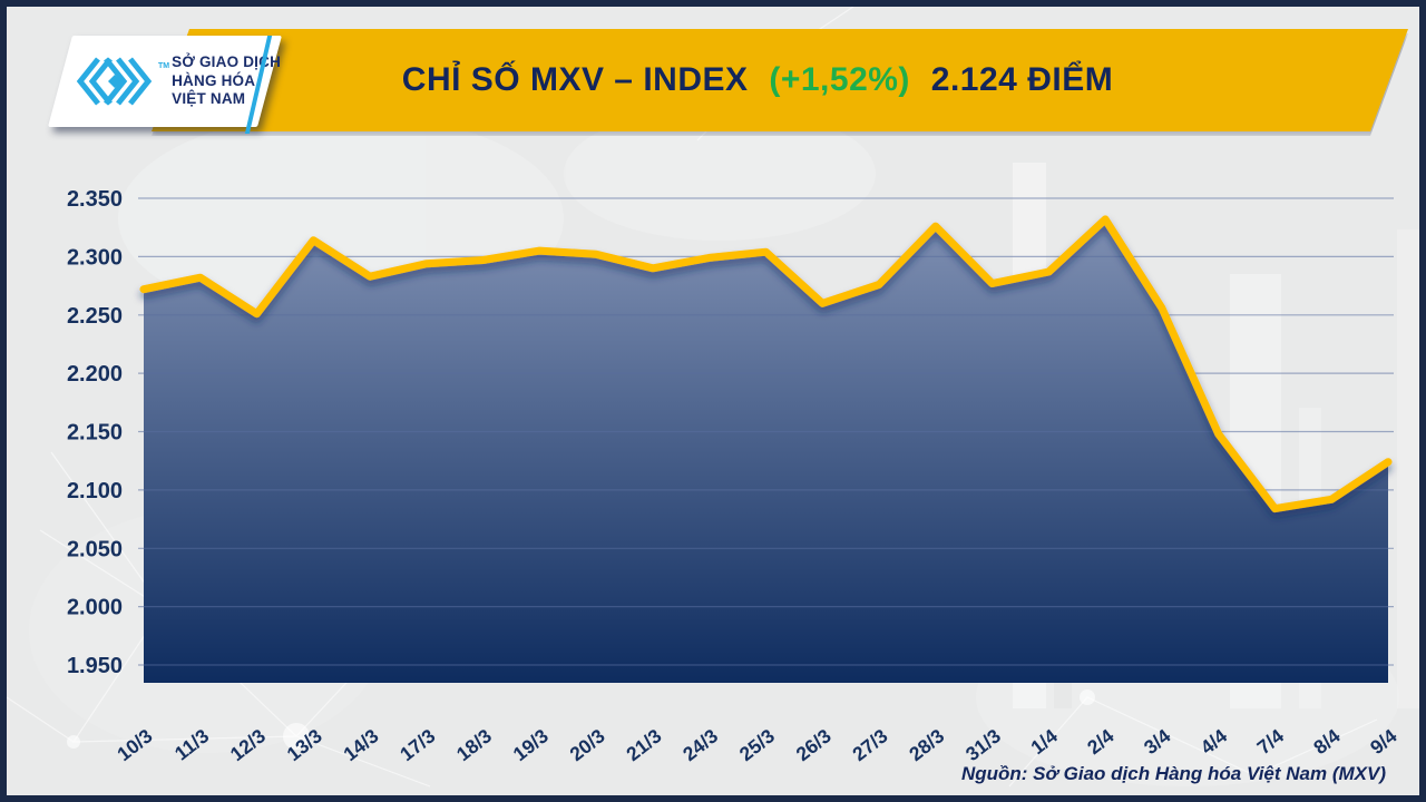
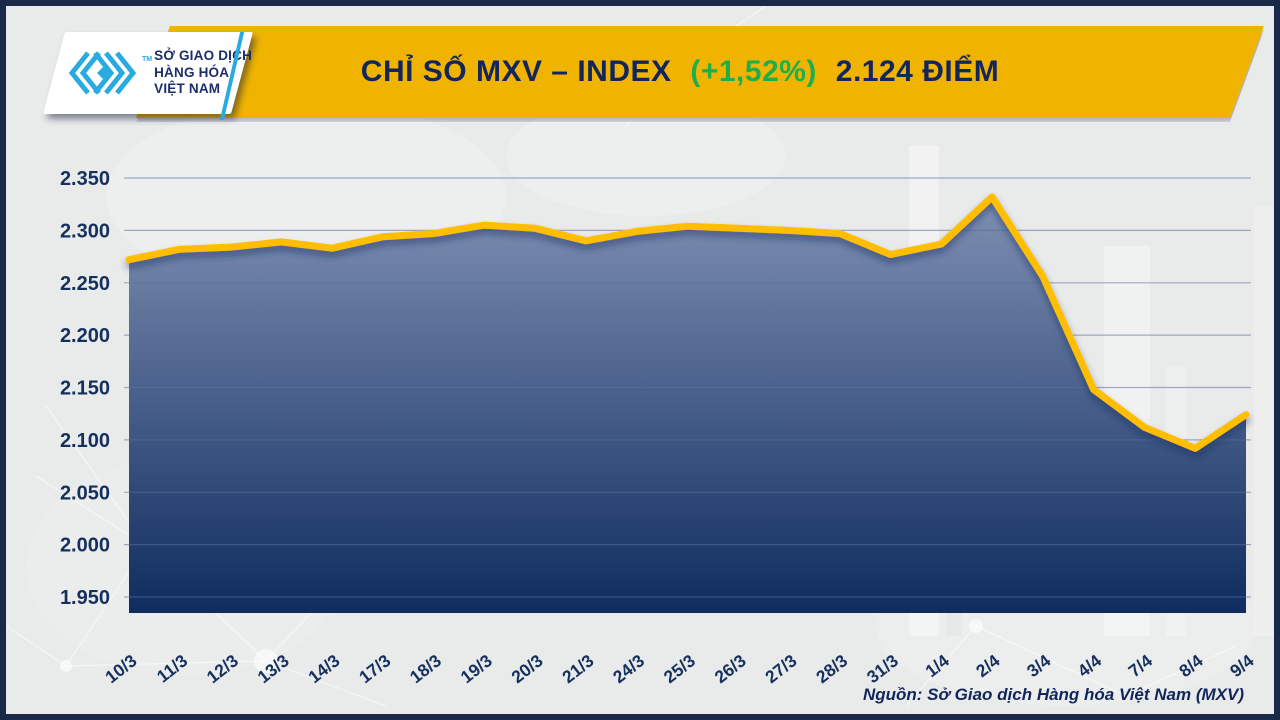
12/3: 2251 -> 2284
13/3: 2314 -> 2289
26/3: 2260 -> 2302
27/3: 2276 -> 2300
28/3: 2326 -> 2297
7/4: 2084 -> 2112
